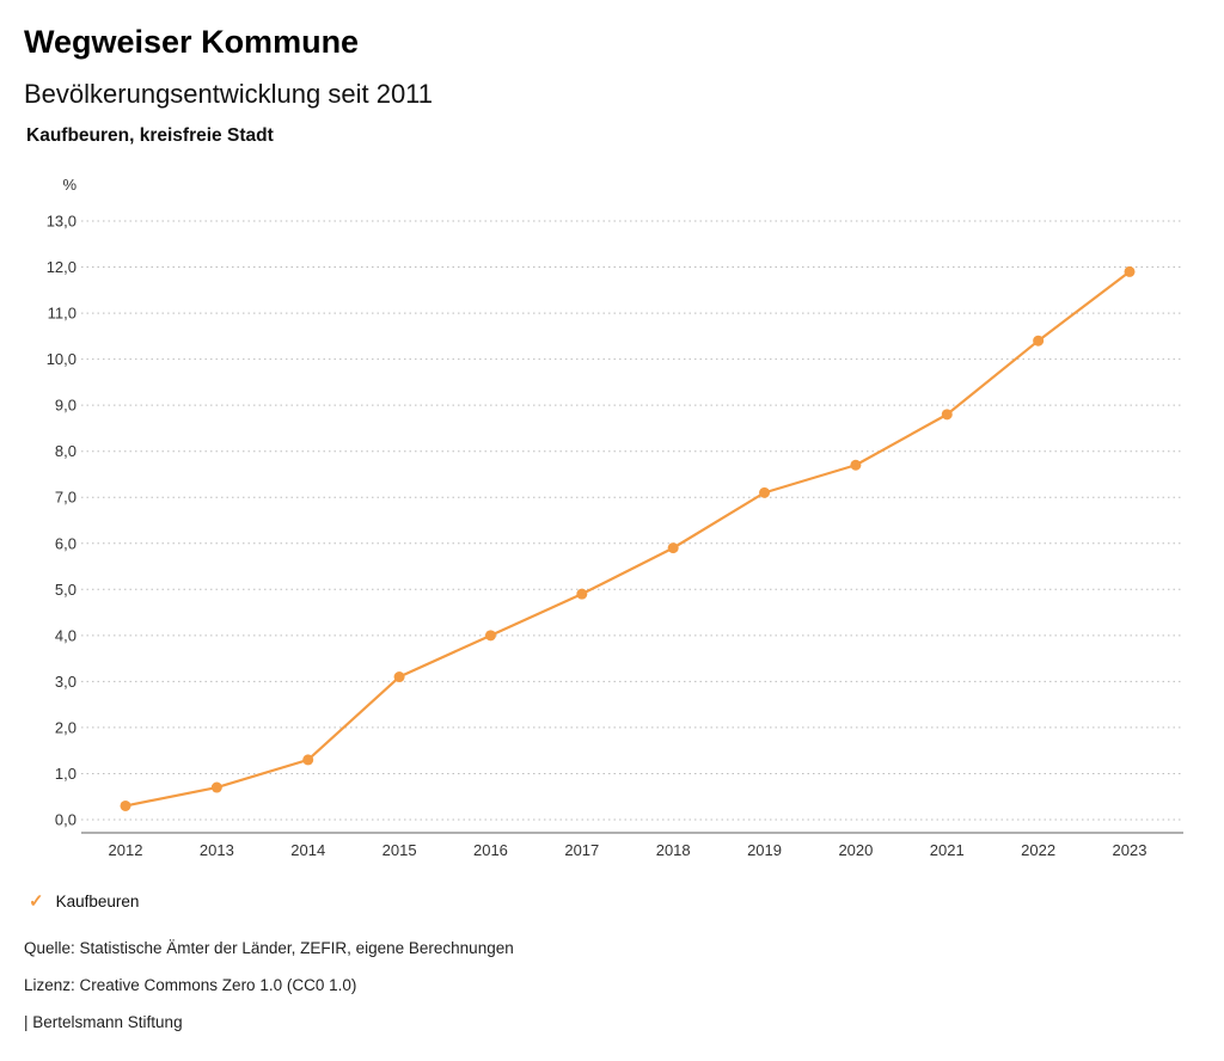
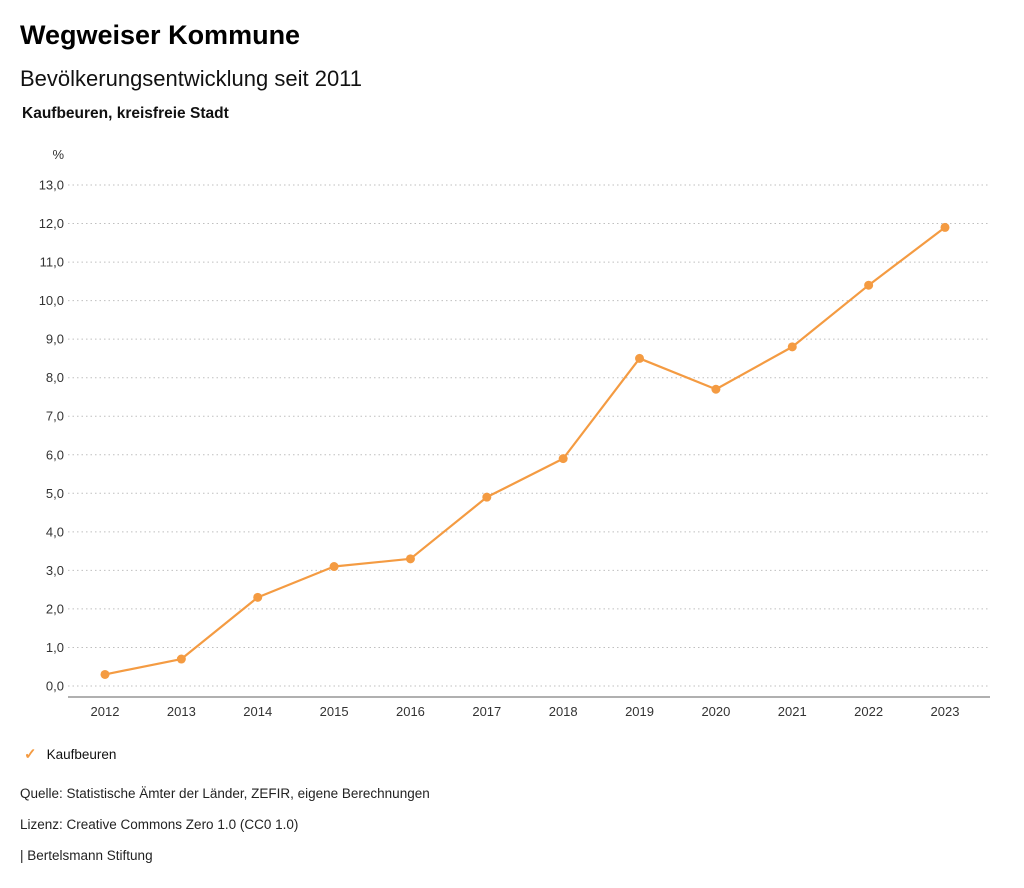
2014: 1,3 -> 2,3
2016: 4,0 -> 3,3
2019: 7,1 -> 8,5
